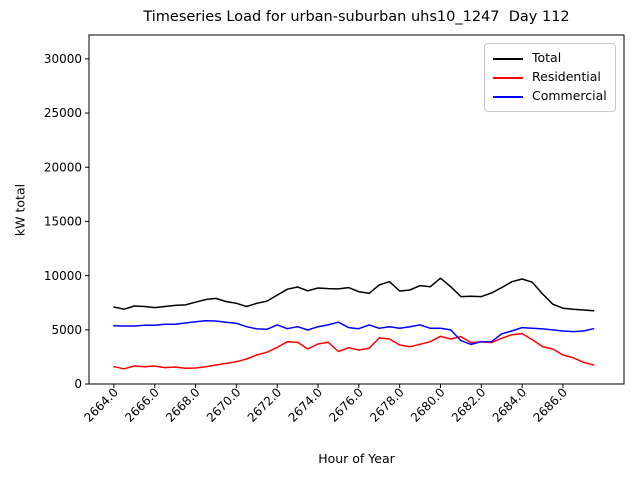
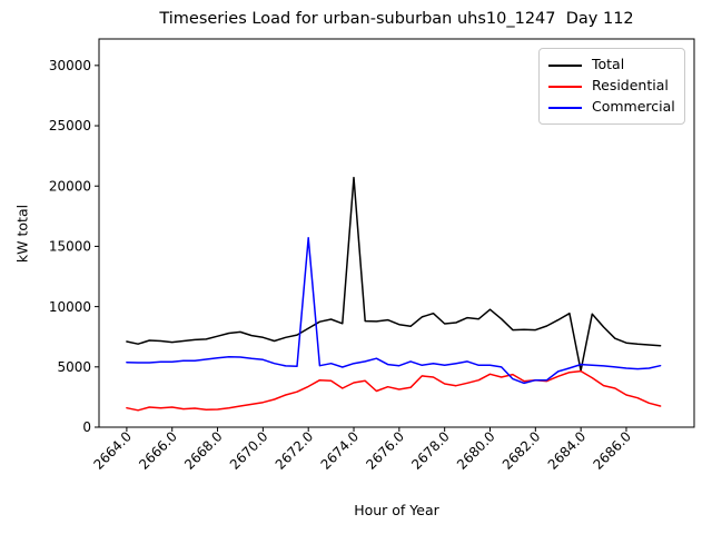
Commercial/2672.0: 5400 -> 15700
Total/2674.0: 8900 -> 20700
Total/2684.0: 9700 -> 4700
